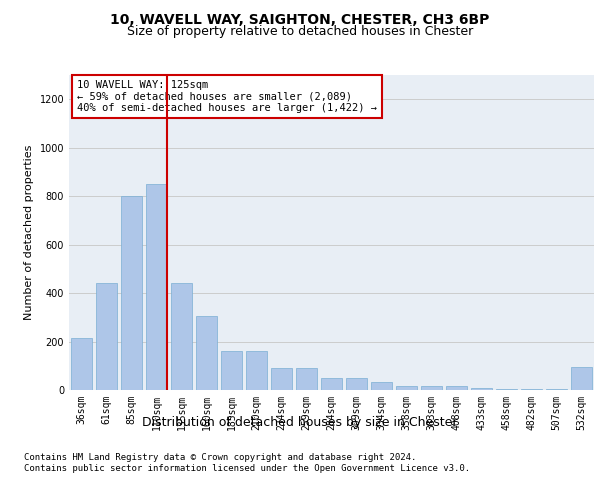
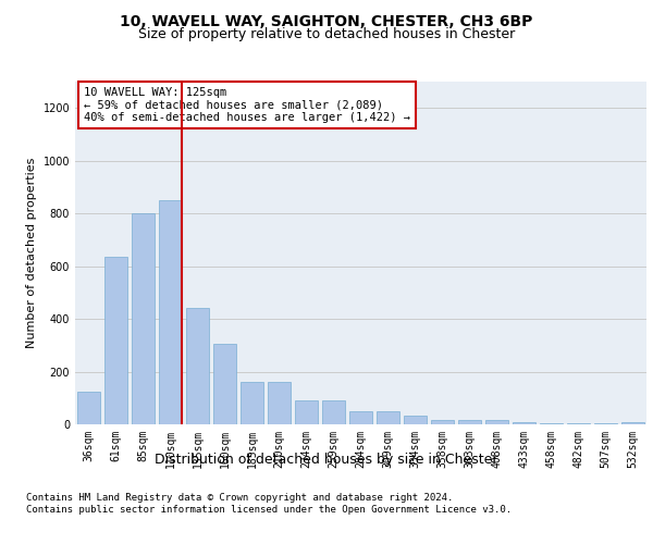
36sqm: 215 -> 125
61sqm: 440 -> 635
532sqm: 95 -> 8
